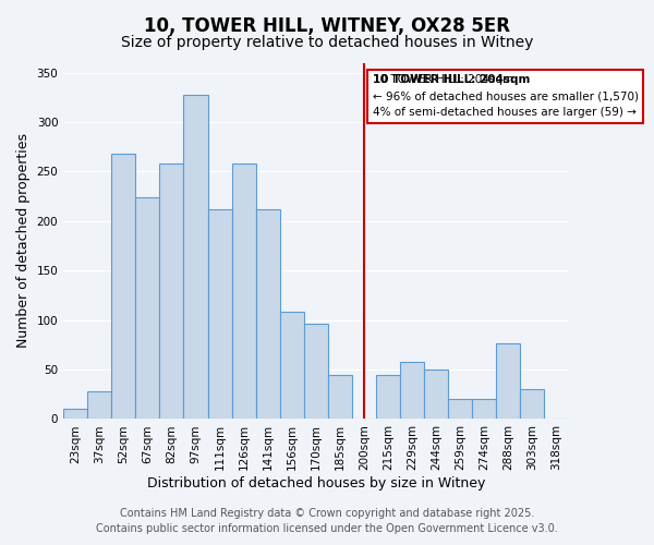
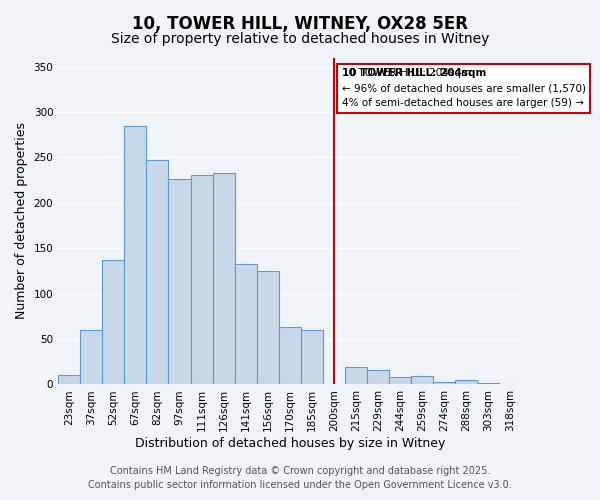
37sqm: 28 -> 60
52sqm: 268 -> 137
67sqm: 224 -> 285
82sqm: 258 -> 247
97sqm: 328 -> 226
111sqm: 212 -> 231
126sqm: 258 -> 233
141sqm: 212 -> 133
156sqm: 108 -> 125
170sqm: 96 -> 63
185sqm: 44 -> 60
215sqm: 44 -> 19
229sqm: 58 -> 16
244sqm: 50 -> 8
259sqm: 20 -> 9
274sqm: 20 -> 3
288sqm: 76 -> 5
303sqm: 30 -> 2
